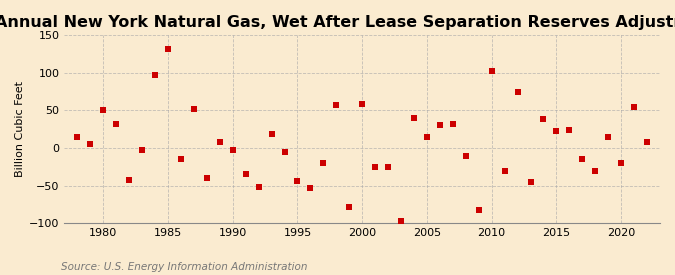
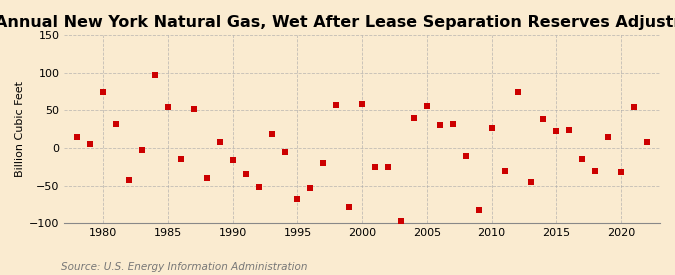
1980: 50 -> 74
1985: 132 -> 54
1990: -2 -> -16
1995: -44 -> -68
2005: 15 -> 56
2010: 103 -> 26
2020: -20 -> -32
